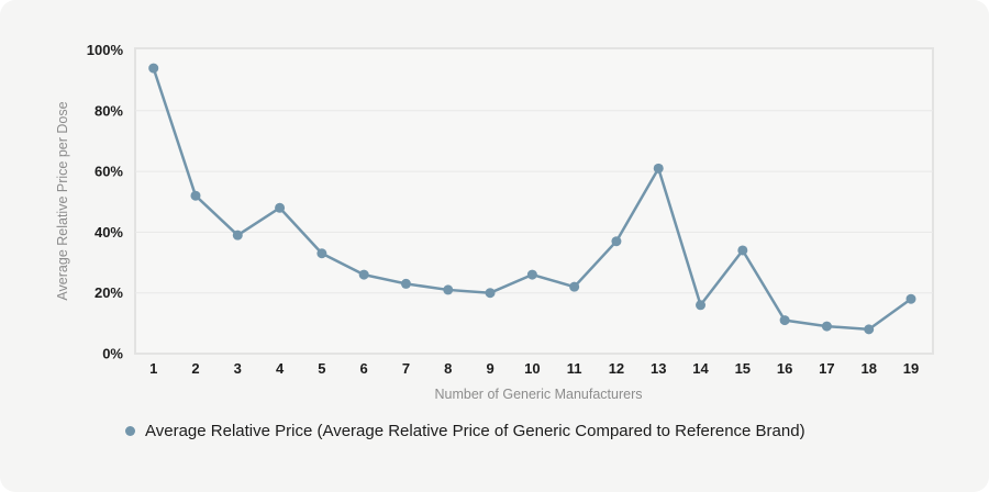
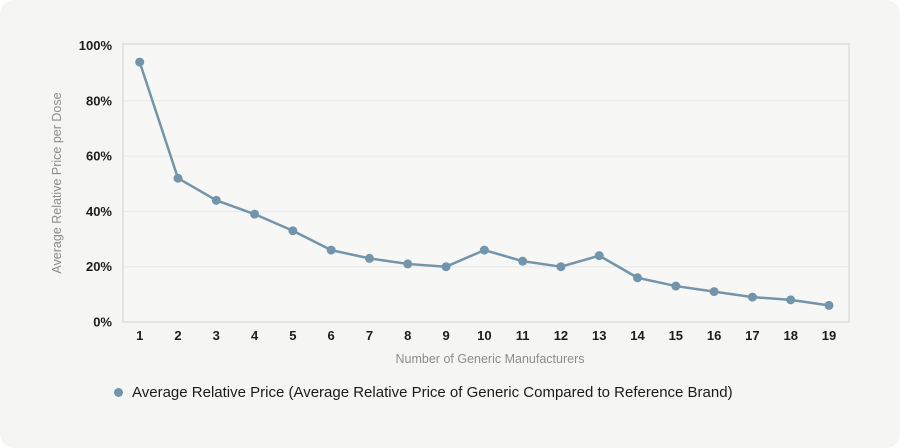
3: 39% -> 44%
4: 48% -> 39%
12: 37% -> 20%
13: 61% -> 24%
15: 34% -> 13%
19: 18% -> 6%
